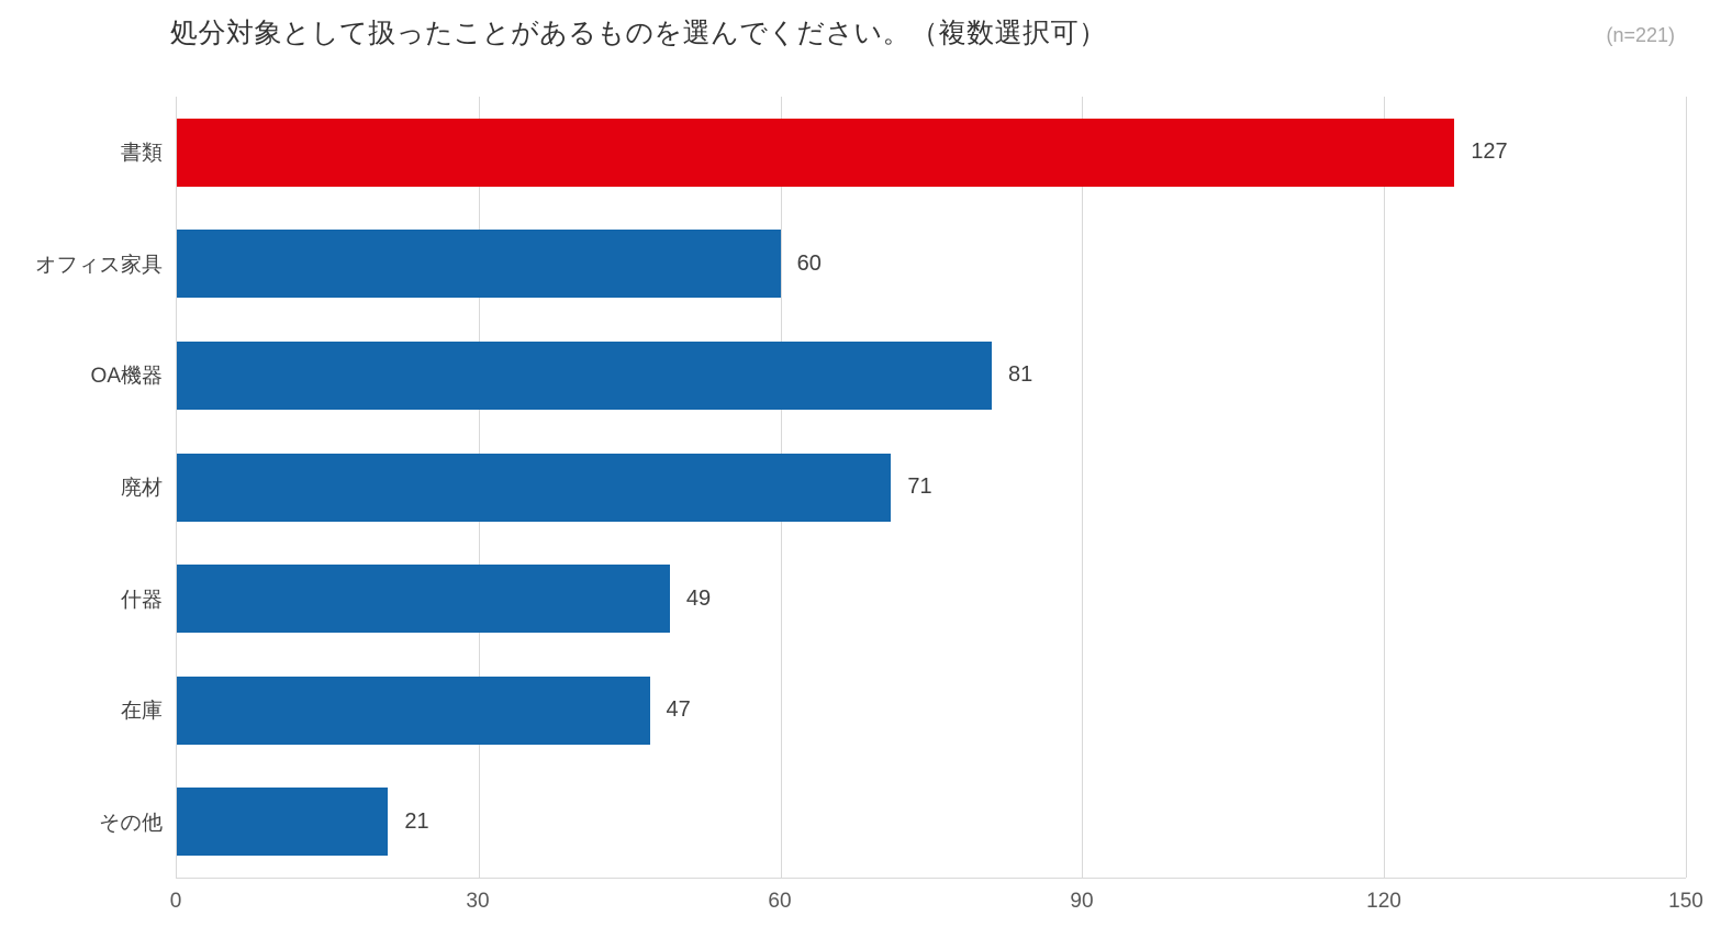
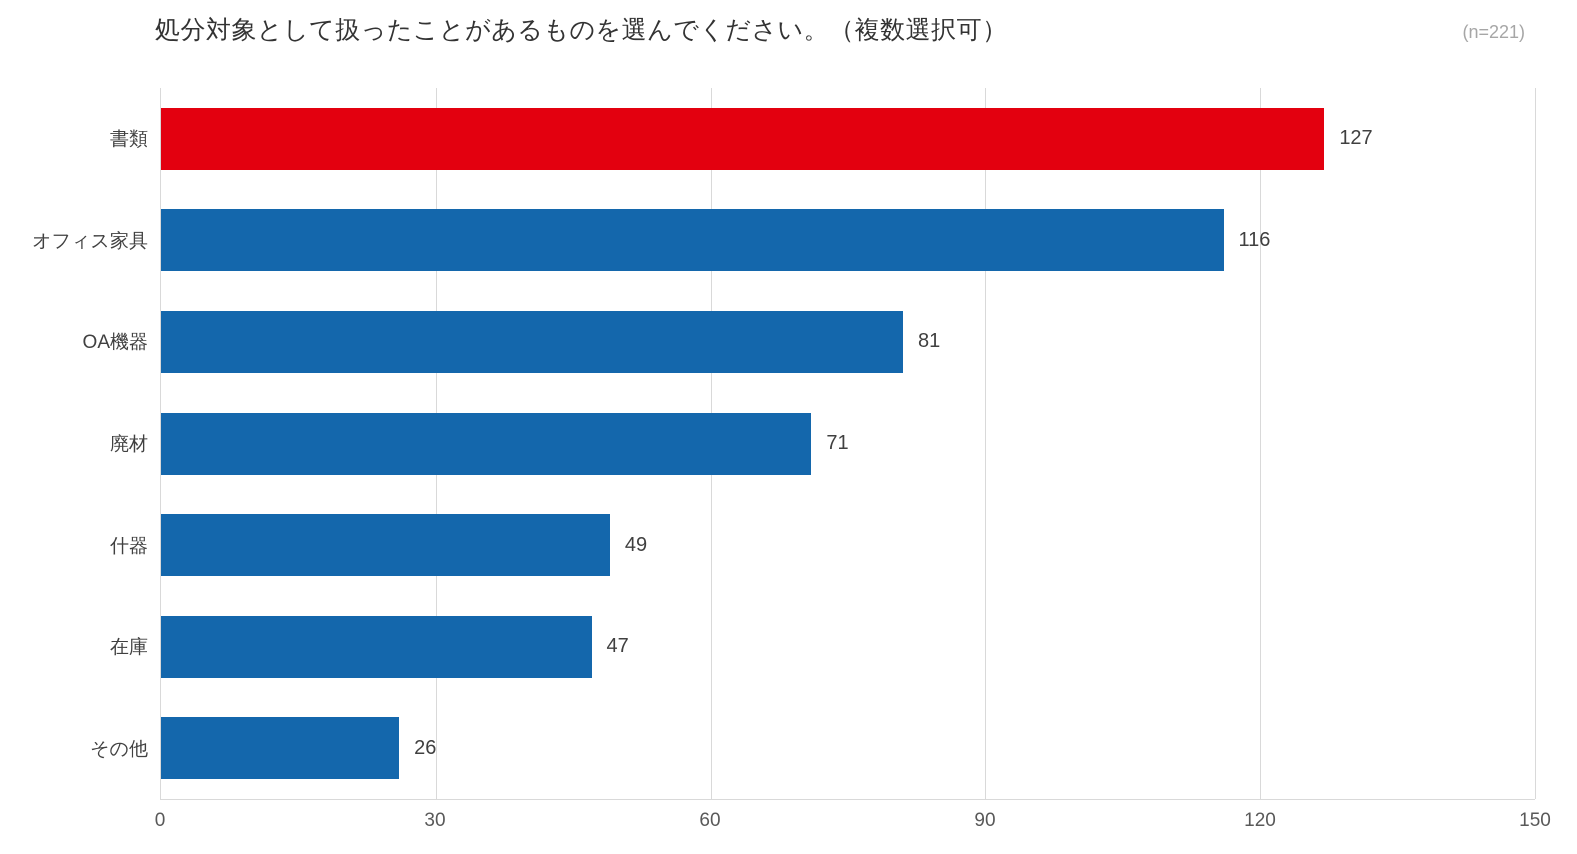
オフィス家具: 60 -> 116
その他: 21 -> 26
